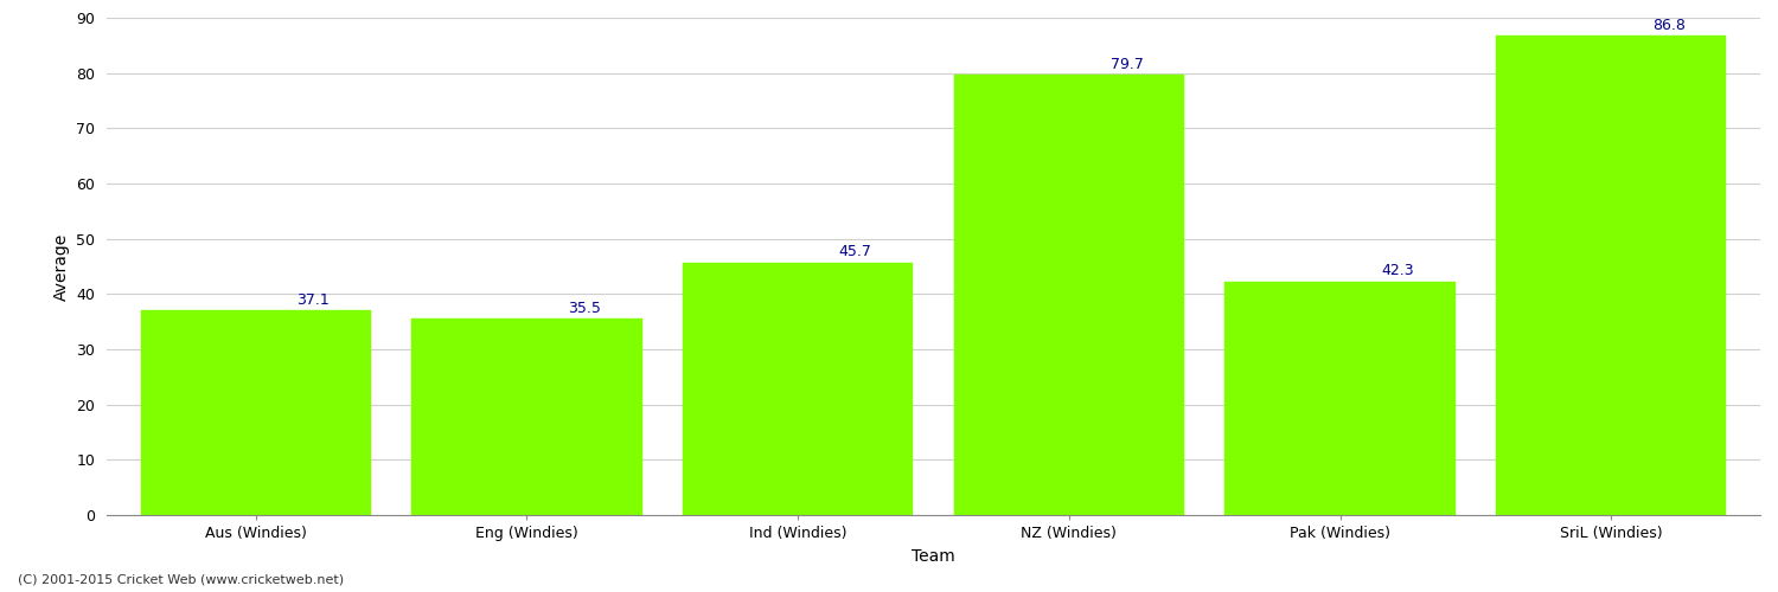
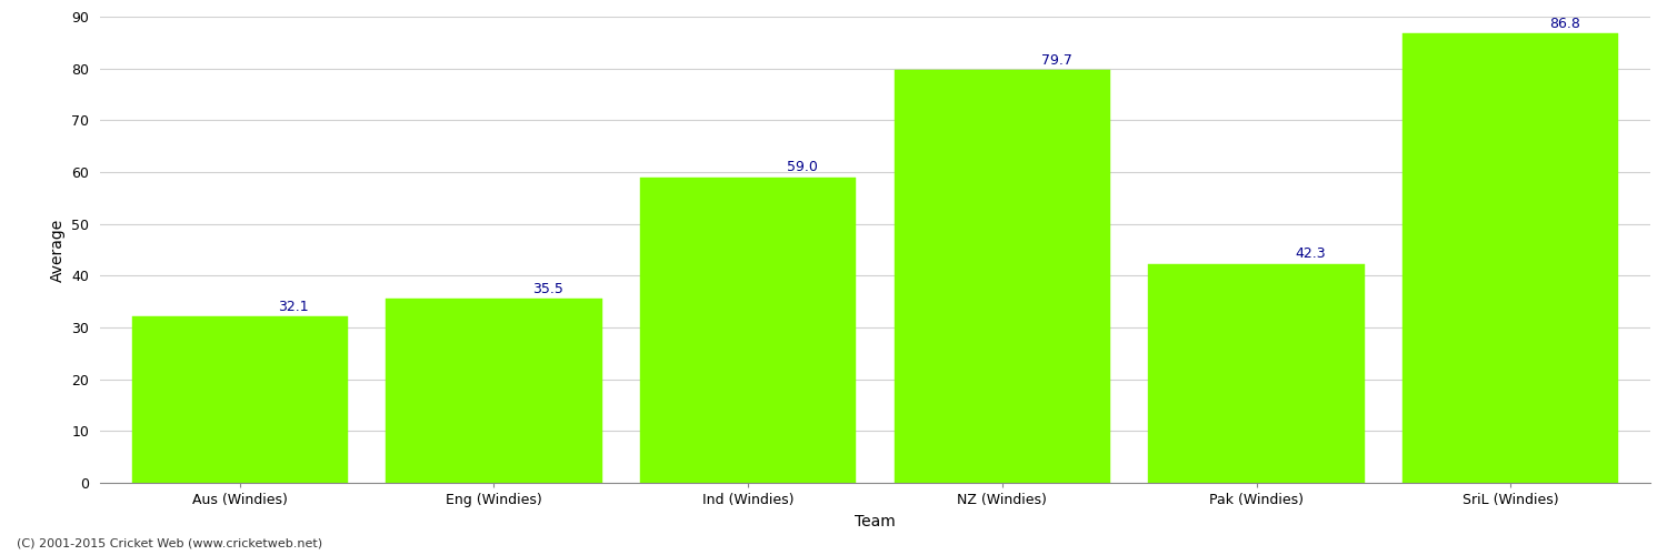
Aus (Windies): 37.1 -> 32.1
Ind (Windies): 45.7 -> 59.0
